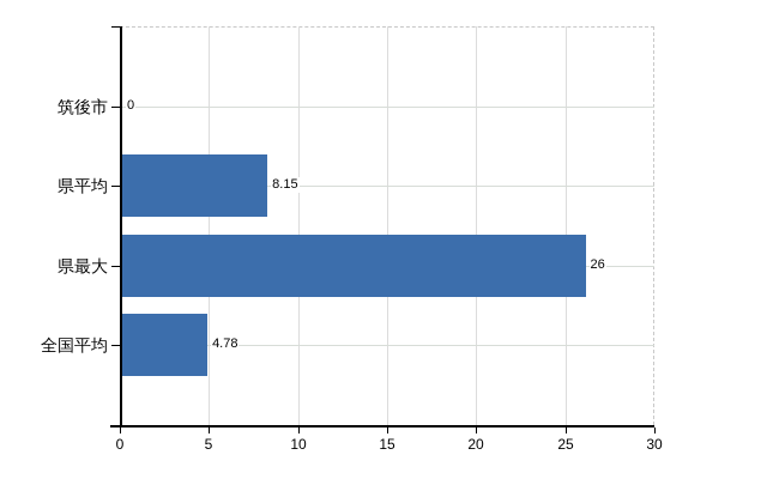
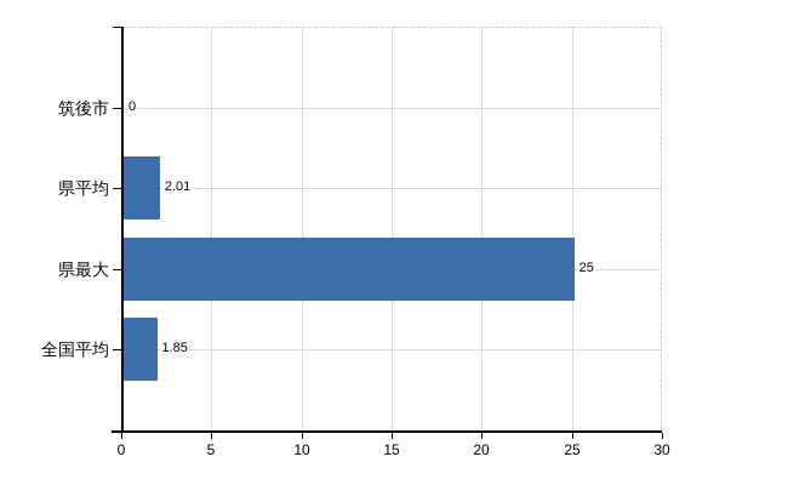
県平均: 8.15 -> 2.01
県最大: 26 -> 25
全国平均: 4.78 -> 1.85
